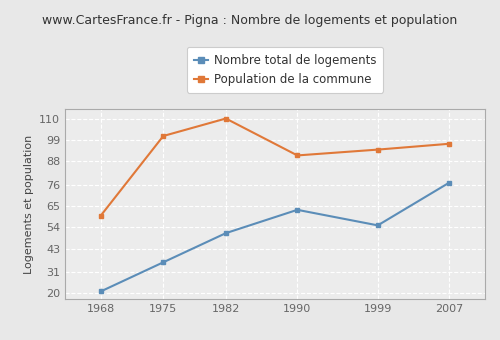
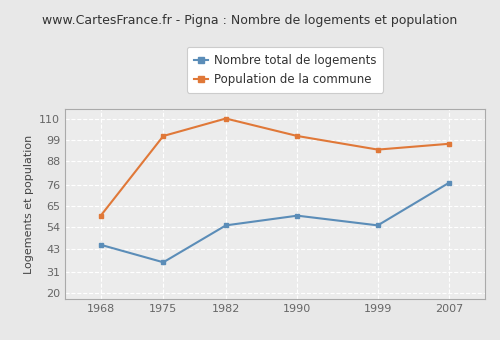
Nombre total de logements/1968: 21 -> 45
Nombre total de logements/1982: 51 -> 55
Nombre total de logements/1990: 63 -> 60
Population de la commune/1990: 91 -> 101
